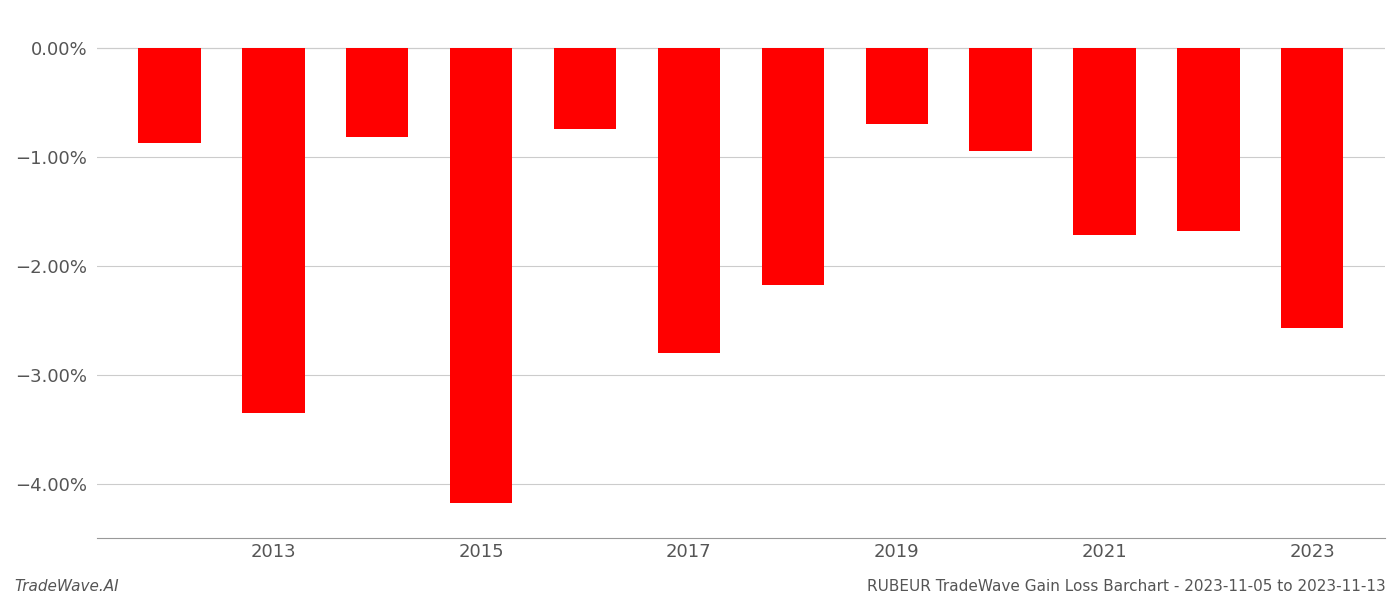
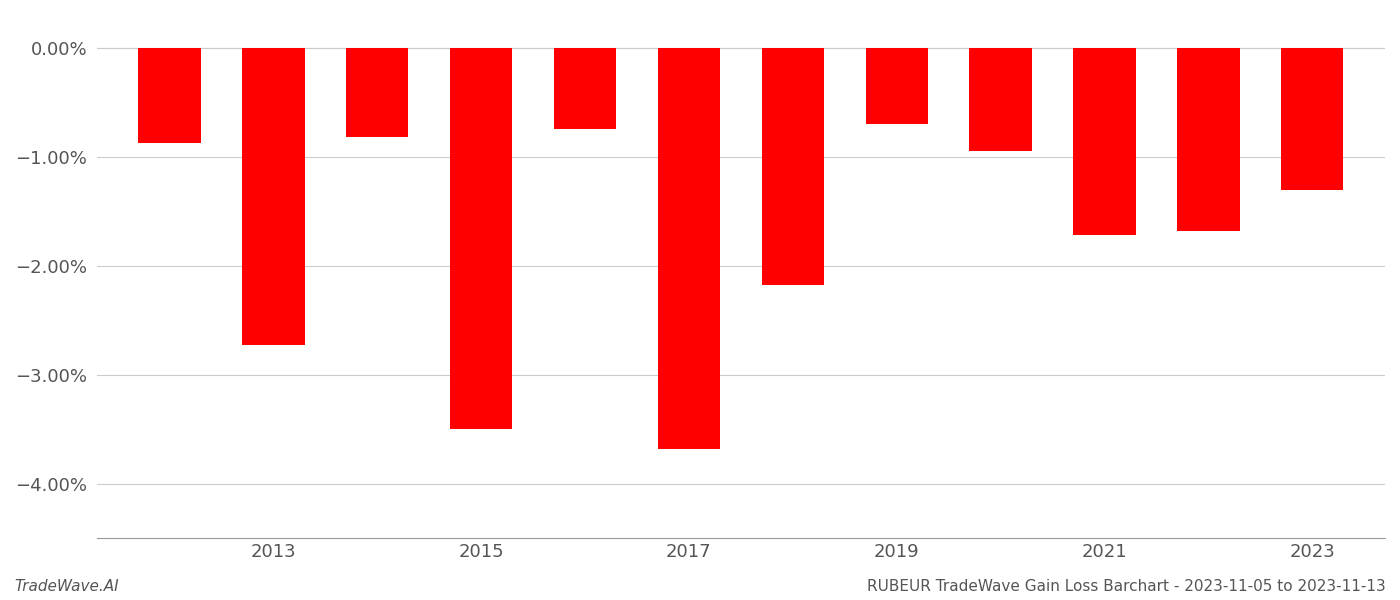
2013: -3.35% -> -2.73%
2015: -4.18% -> -3.50%
2017: -2.80% -> -3.68%
2023: -2.57% -> -1.31%
